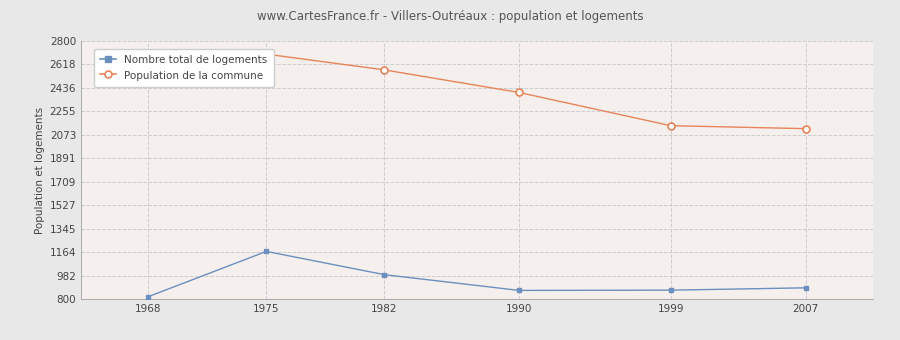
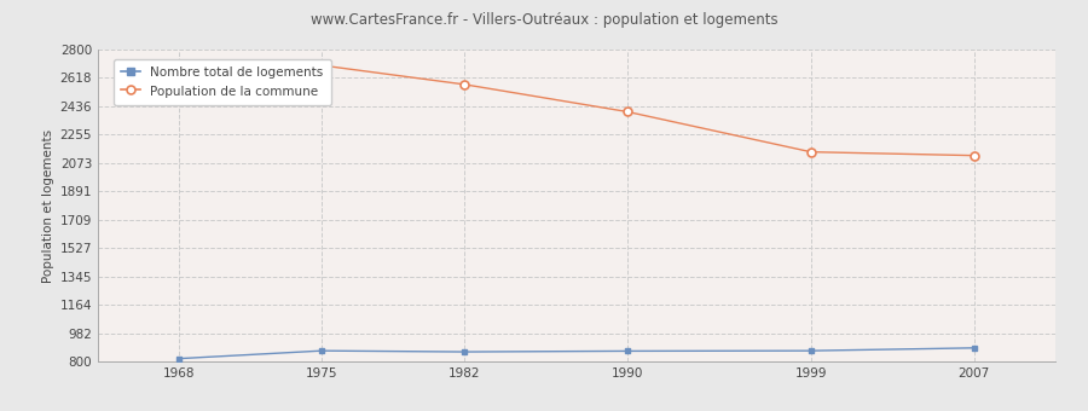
Nombre total de logements/1975: 1170 -> 870
Nombre total de logements/1982: 990 -> 860
